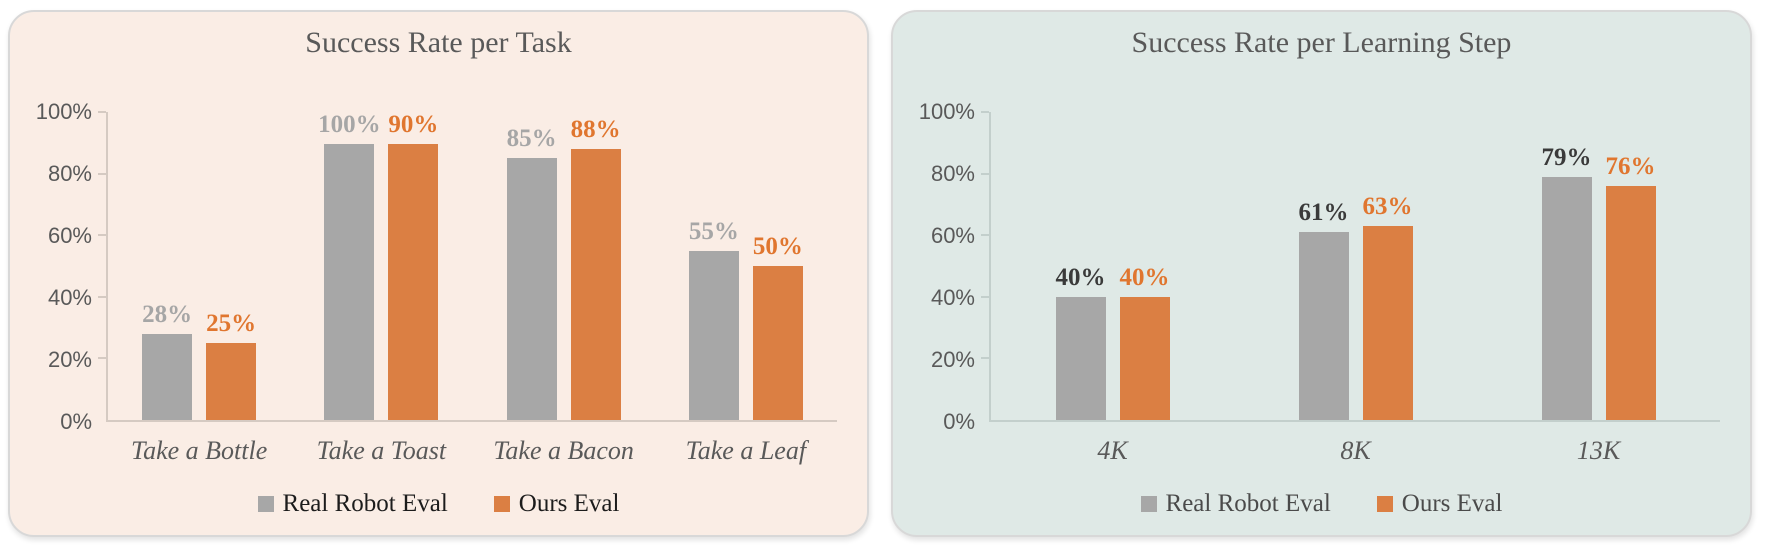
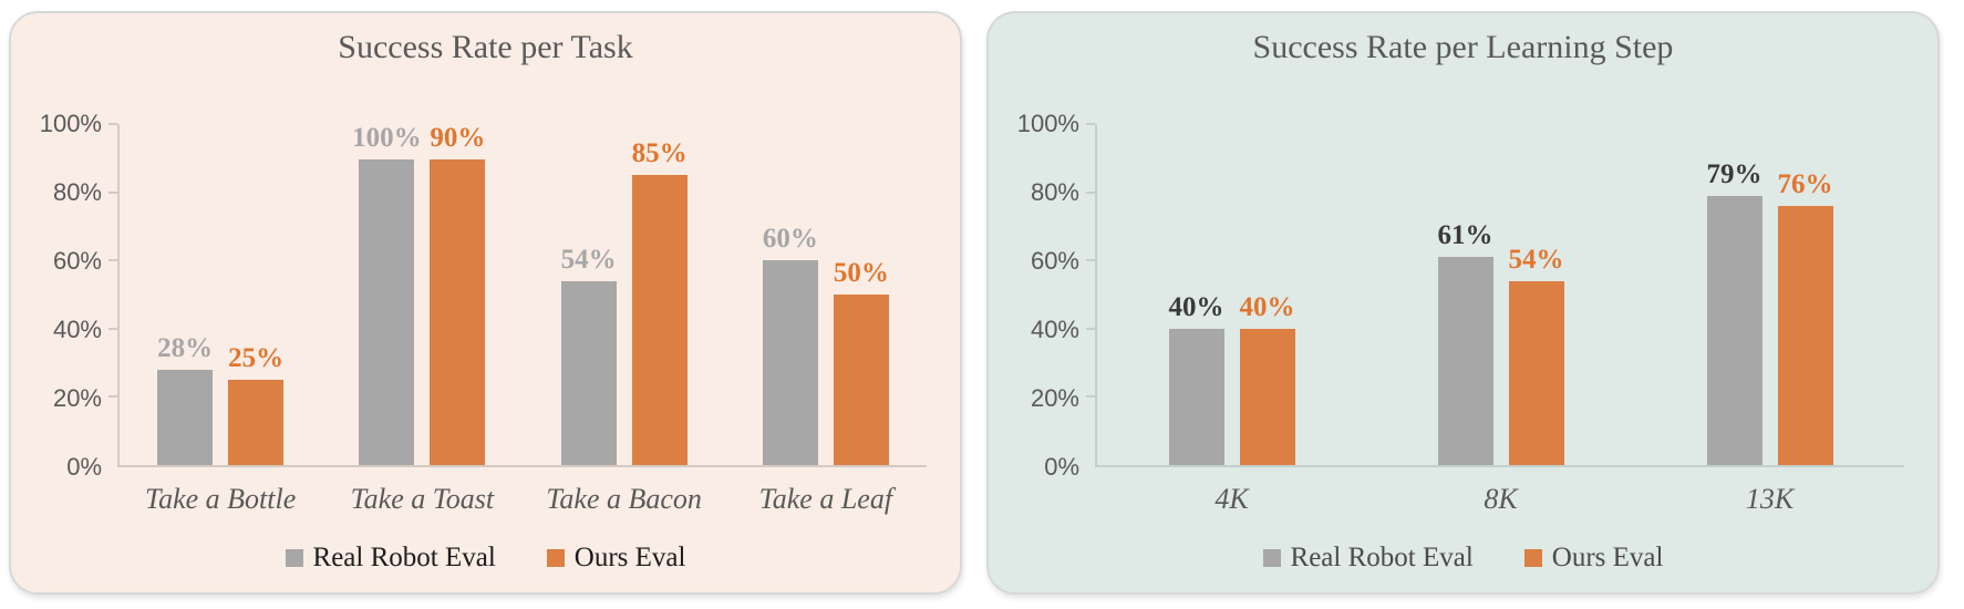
Success Rate per Task/Real Robot Eval/Take a Bacon: 85% -> 54%
Success Rate per Task/Ours Eval/Take a Bacon: 88% -> 85%
Success Rate per Task/Real Robot Eval/Take a Leaf: 55% -> 60%
Success Rate per Learning Step/Ours Eval/8K: 63% -> 54%
